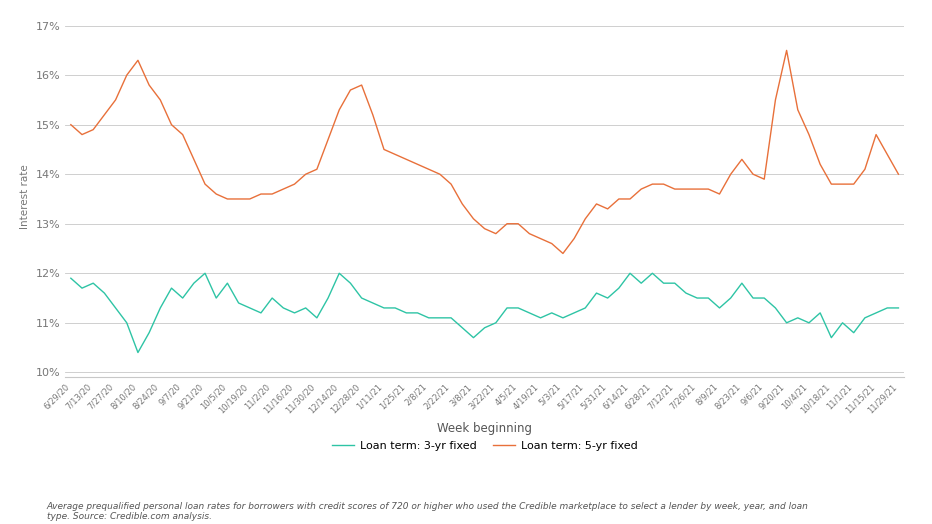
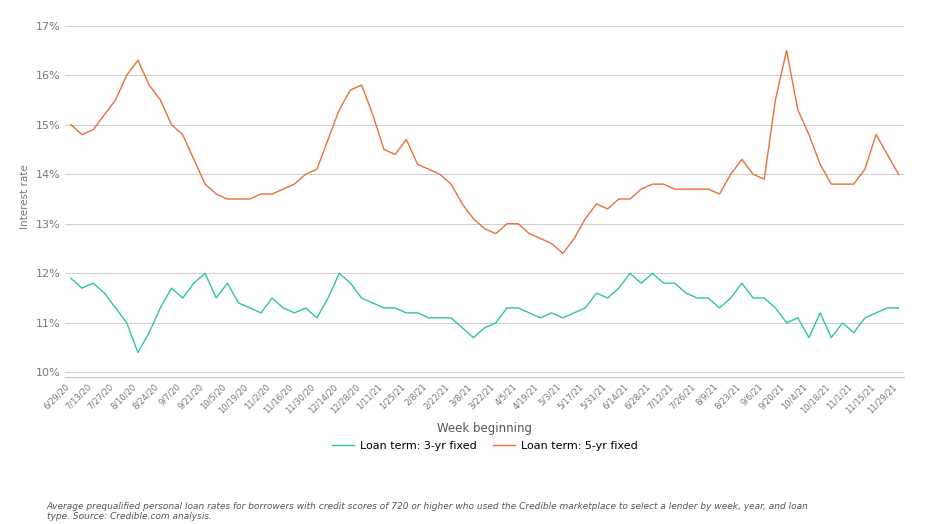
Loan term: 5-yr fixed/1/25/21: 14.3% -> 14.7%
Loan term: 3-yr fixed/10/4/21: 11.0% -> 10.7%
